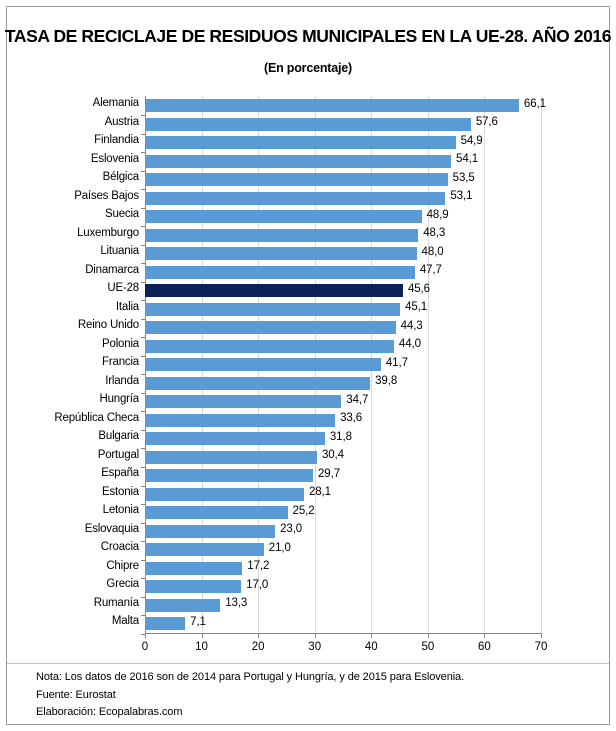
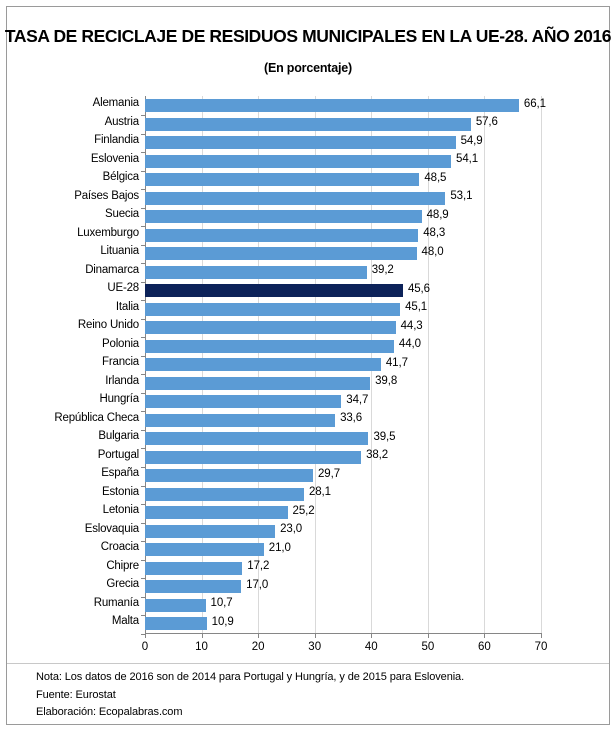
Bélgica: 53,5 -> 48,5
Dinamarca: 47,7 -> 39,2
Bulgaria: 31,8 -> 39,5
Portugal: 30,4 -> 38,2
Rumanía: 13,3 -> 10,7
Malta: 7,1 -> 10,9
